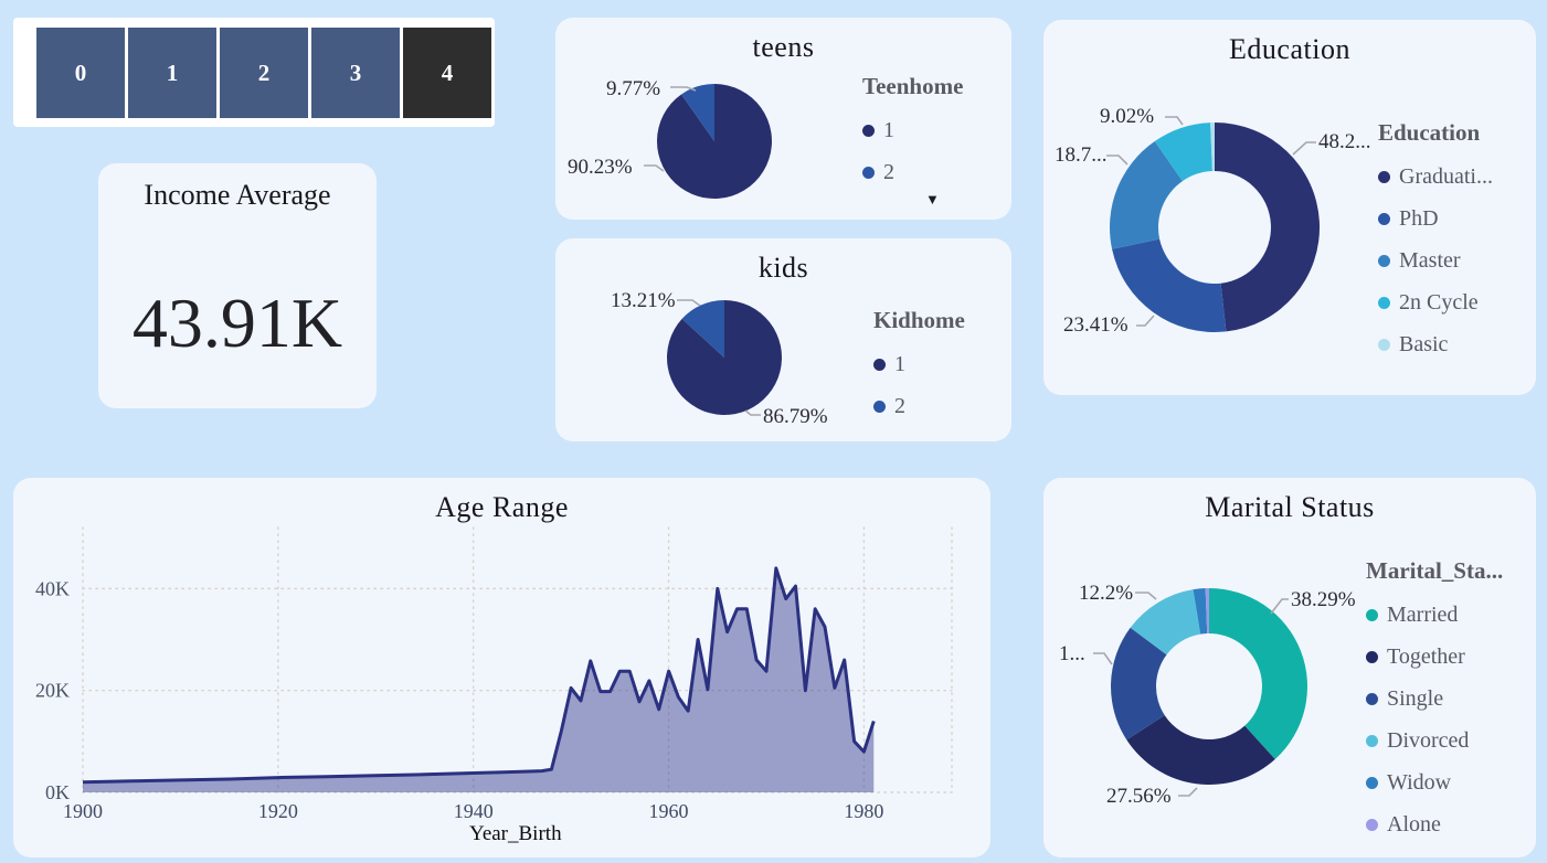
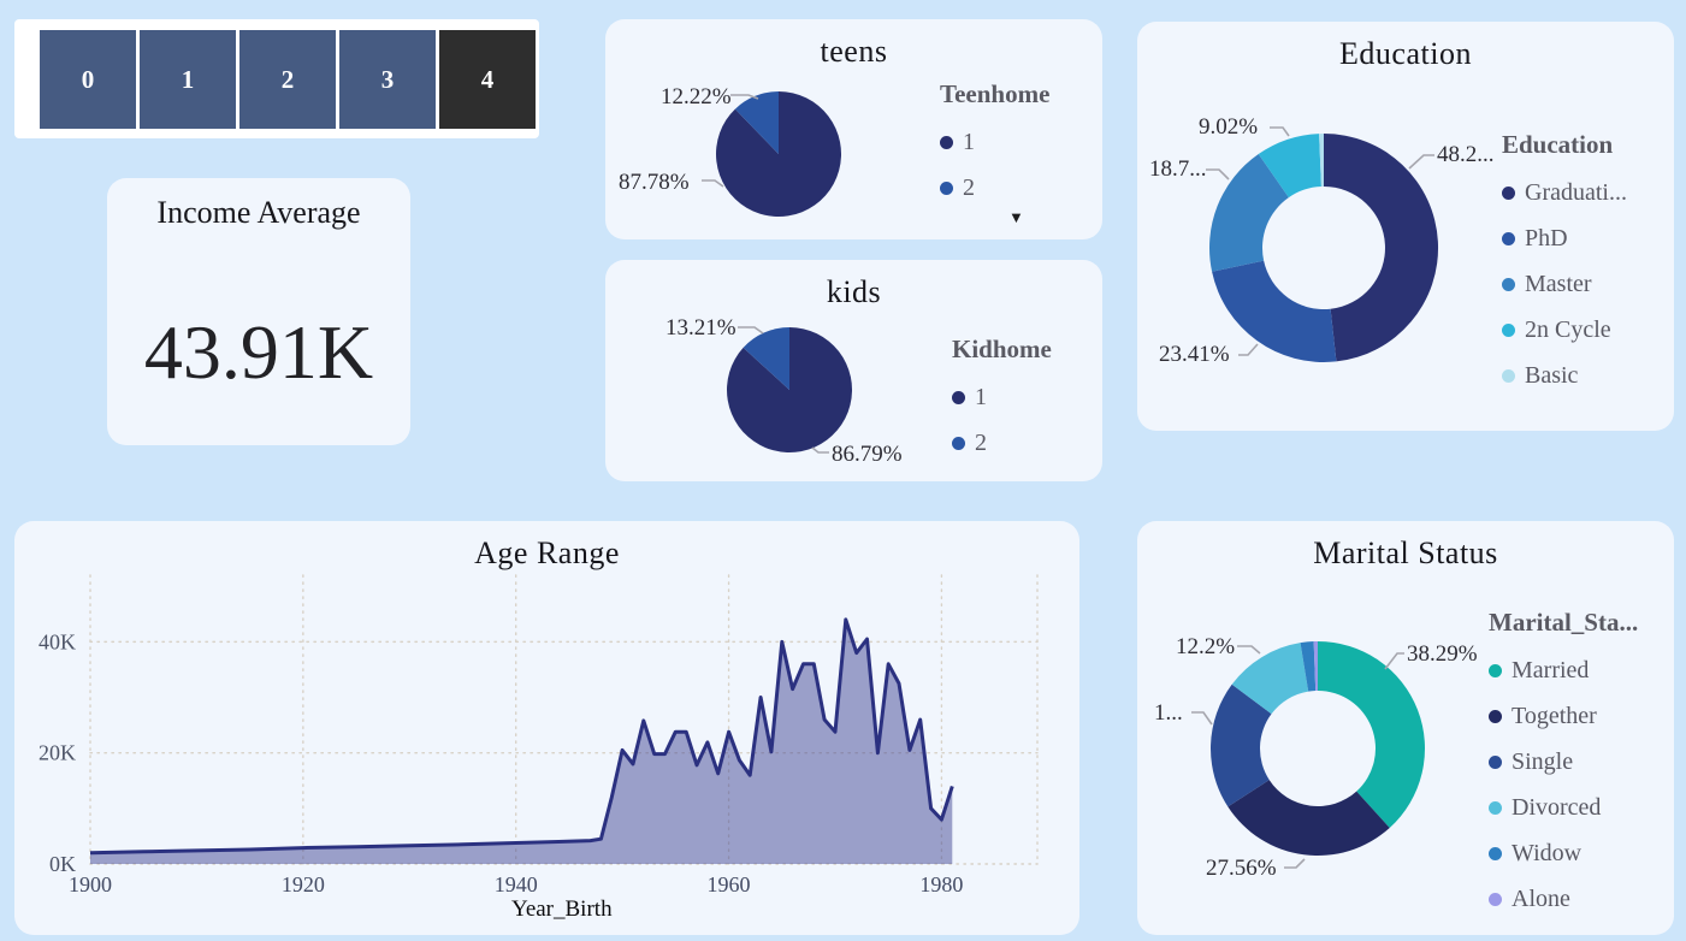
teens/1: 90.23% -> 87.78%
teens/2: 9.77% -> 12.22%
